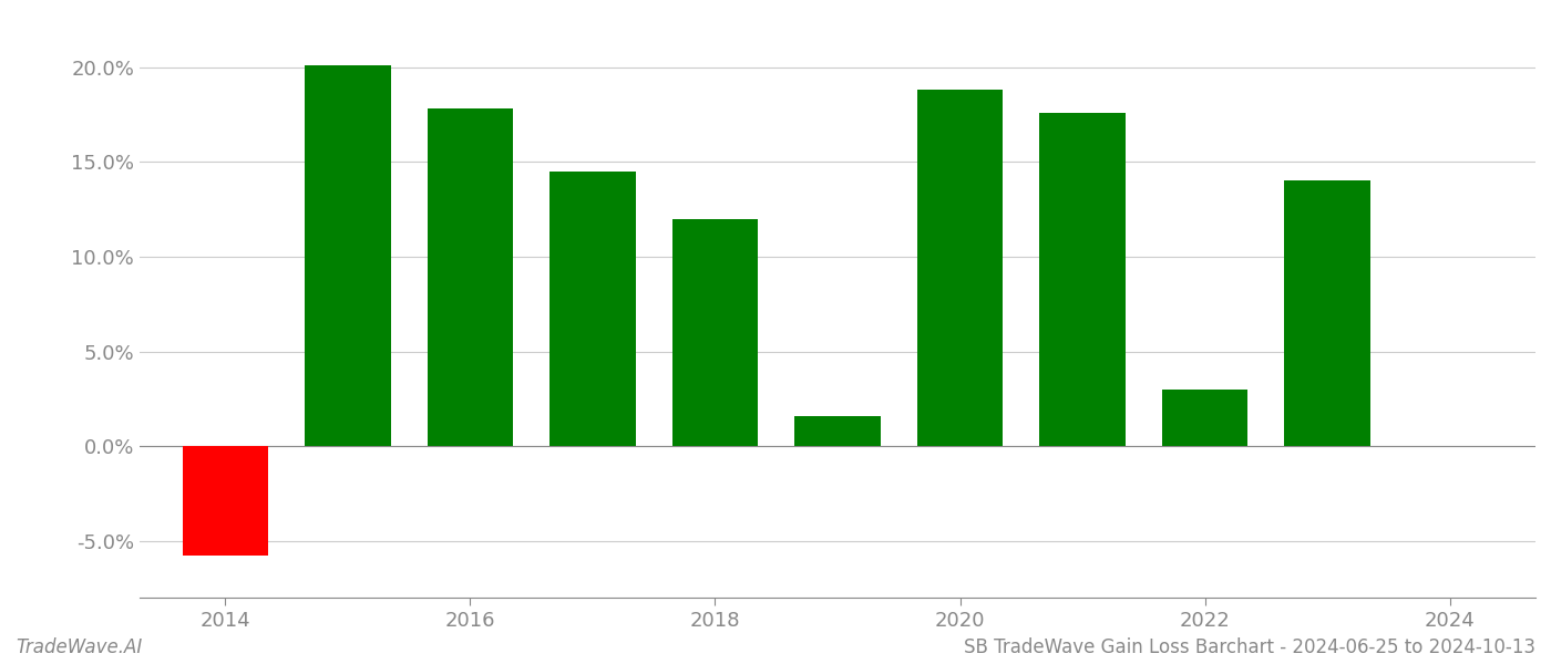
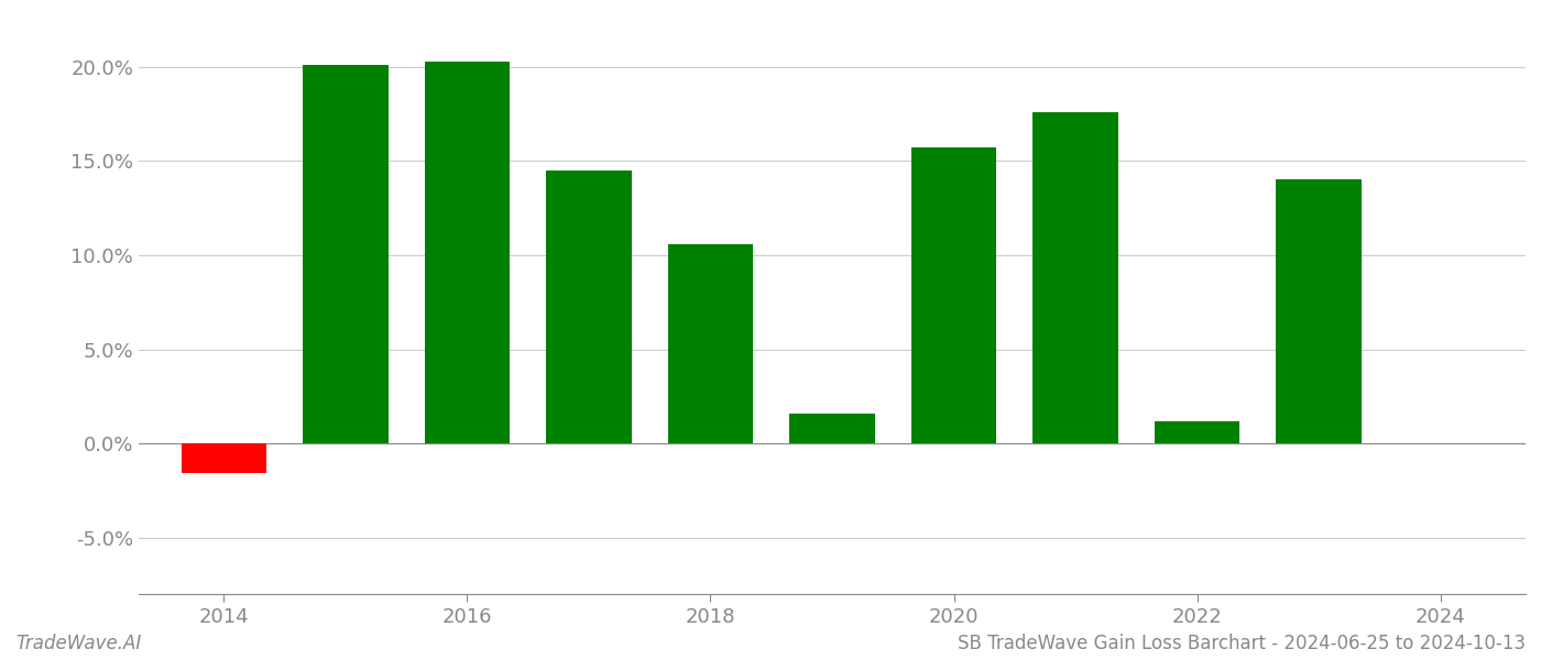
2014: -5.8% -> -1.6%
2016: 17.8% -> 20.3%
2018: 12.0% -> 10.6%
2020: 18.8% -> 15.7%
2022: 3.0% -> 1.2%
